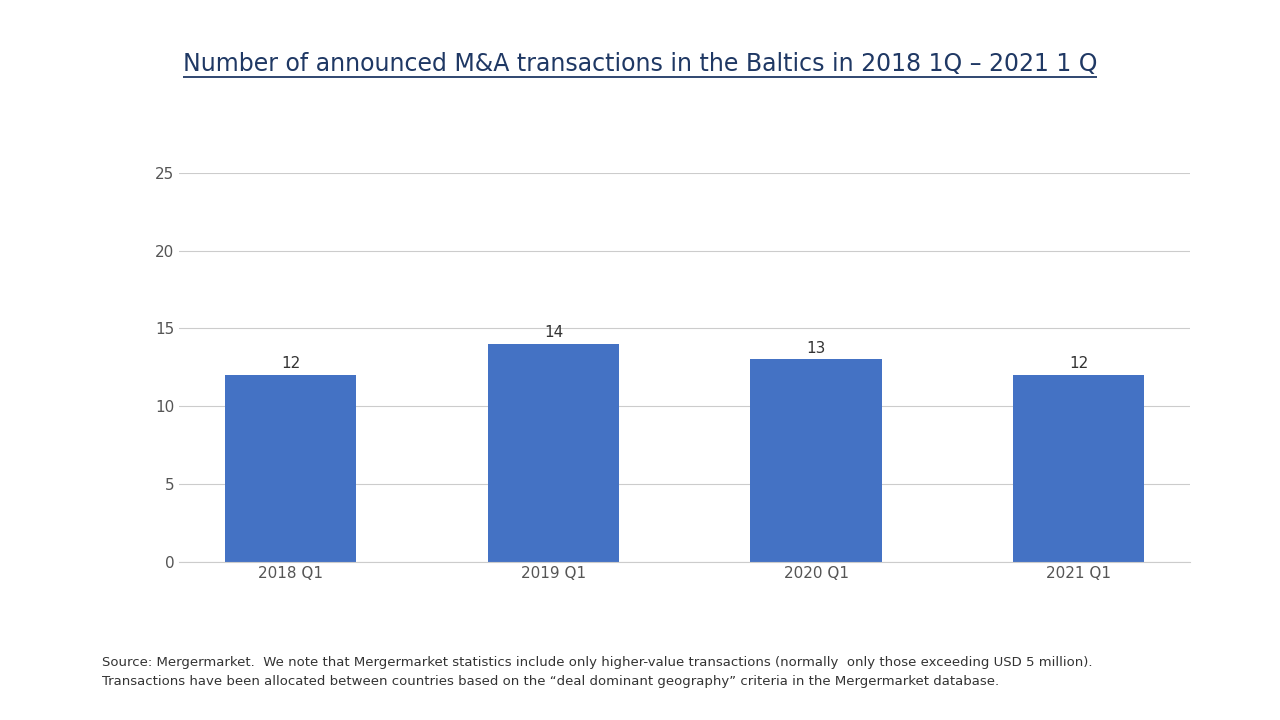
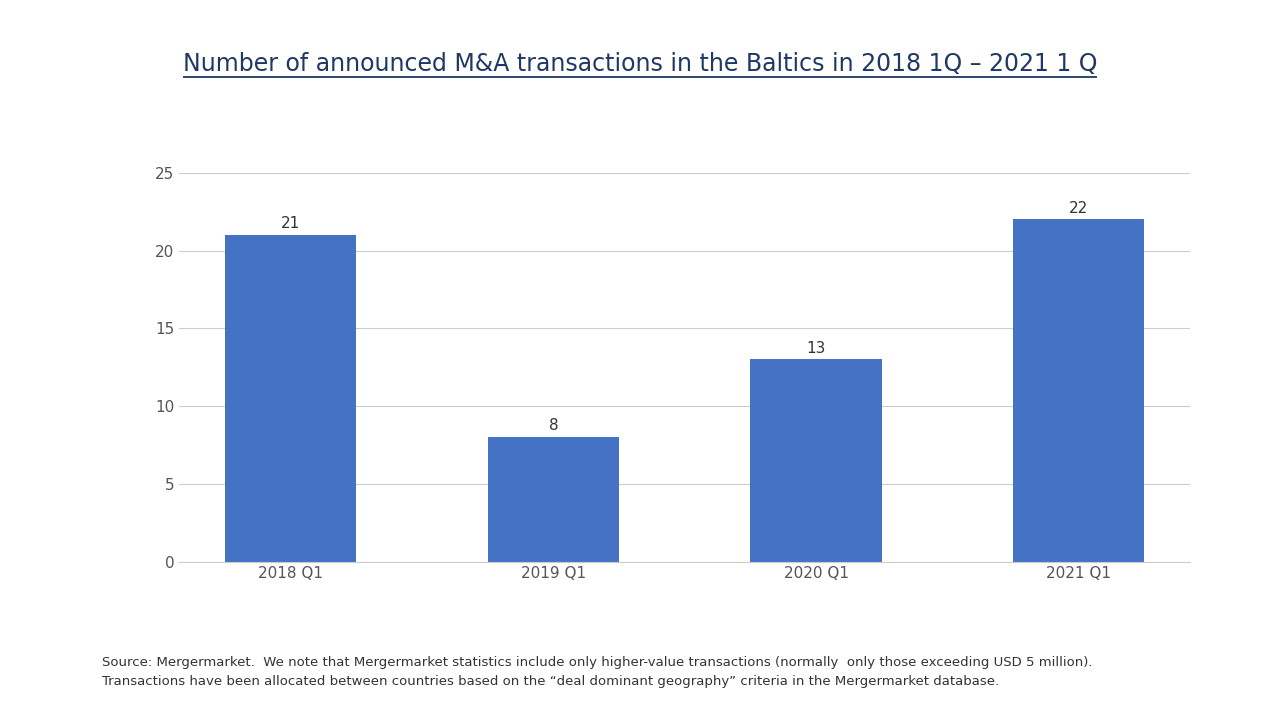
2018 Q1: 12 -> 21
2019 Q1: 14 -> 8
2021 Q1: 12 -> 22
